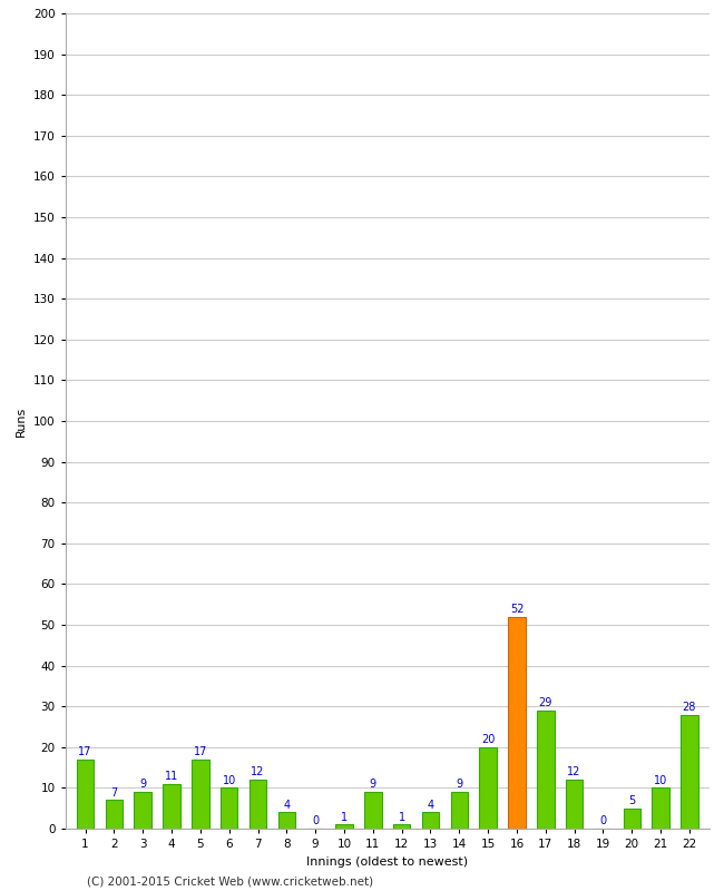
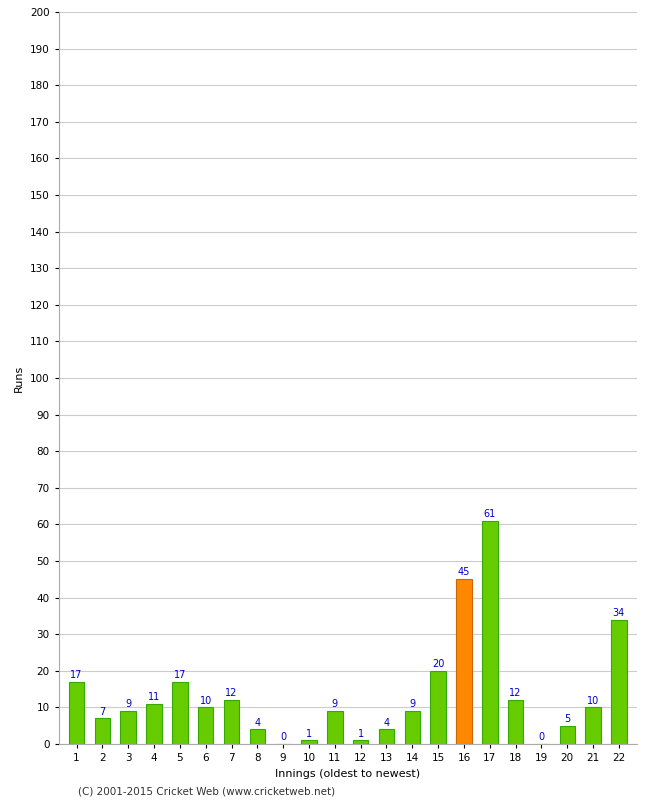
16: 52 -> 45
17: 29 -> 61
22: 28 -> 34
